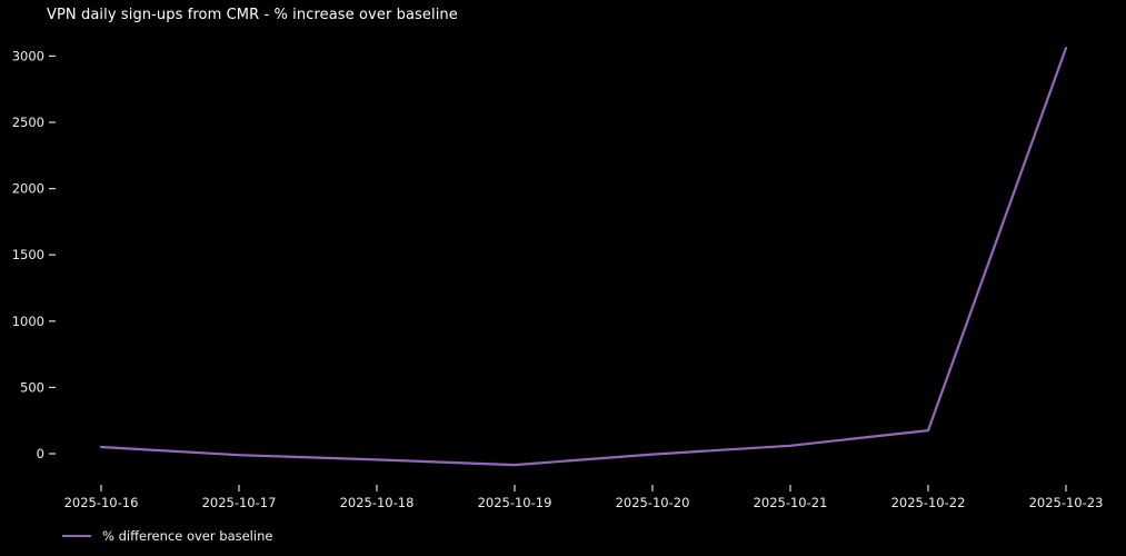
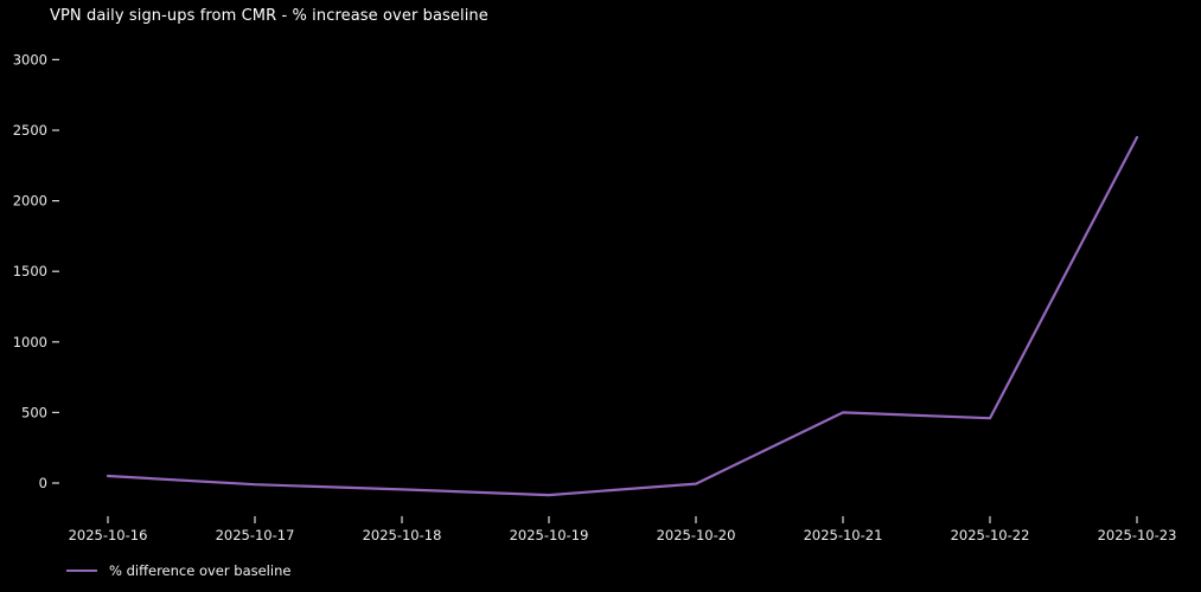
2025-10-21: 60 -> 500
2025-10-22: 180 -> 460
2025-10-23: 3060 -> 2450
